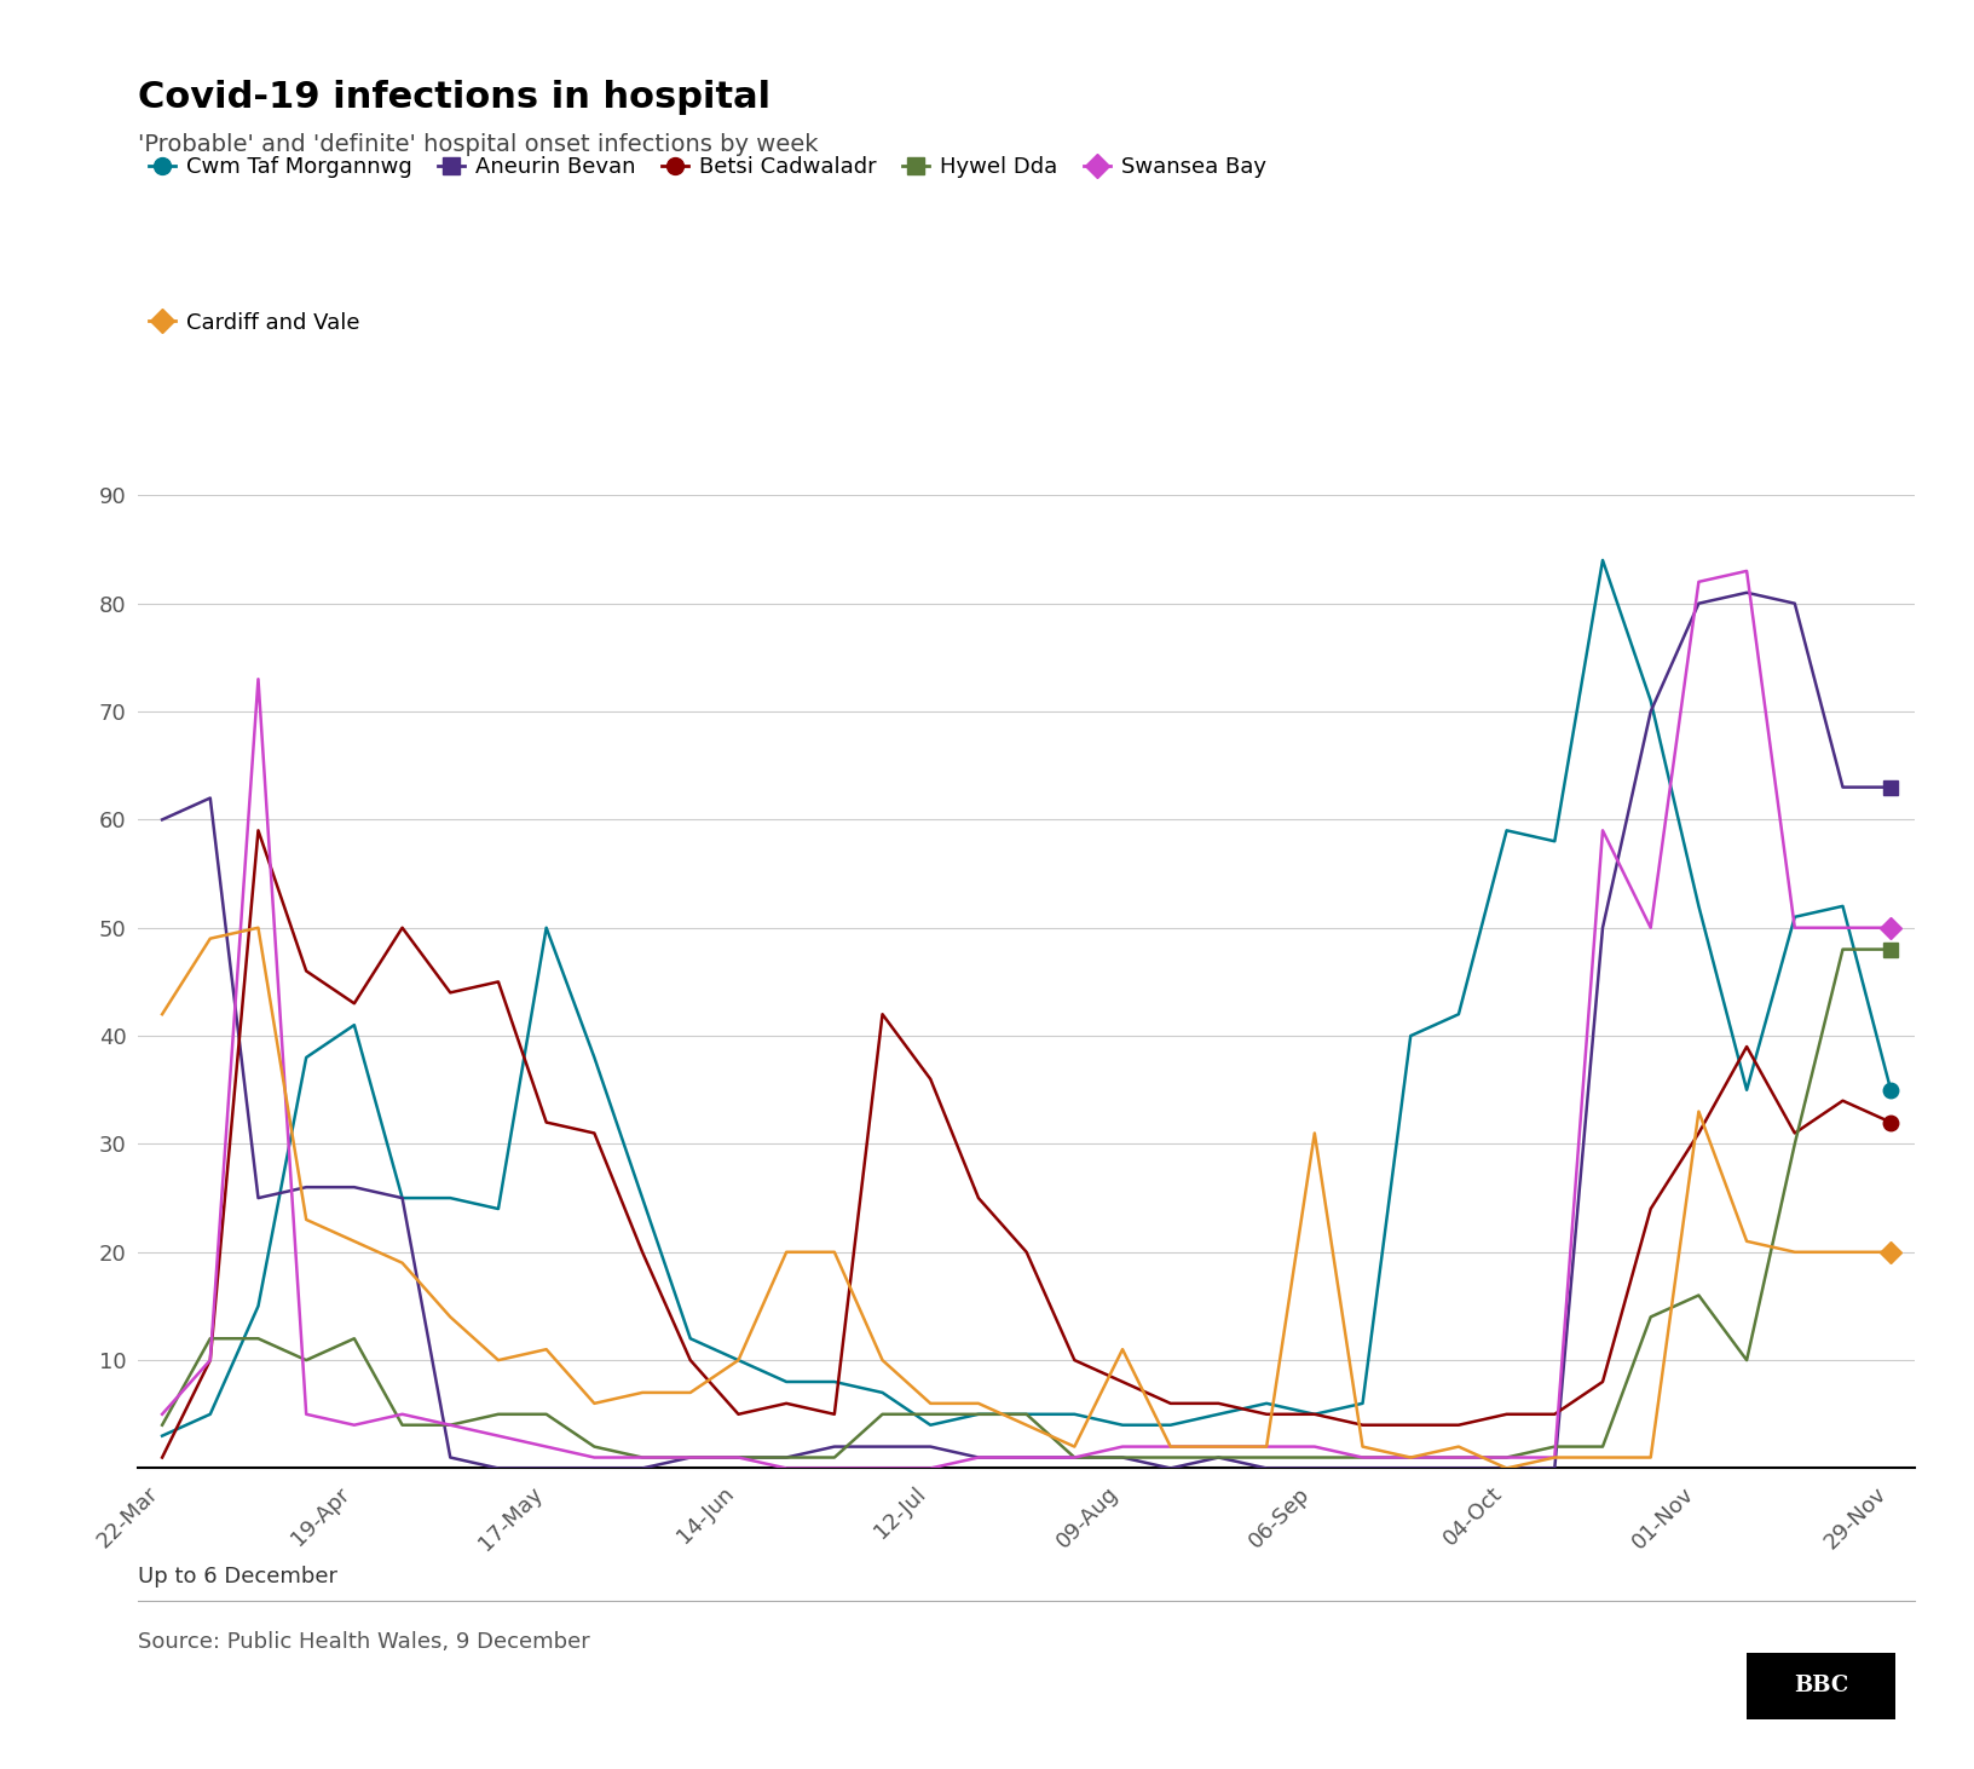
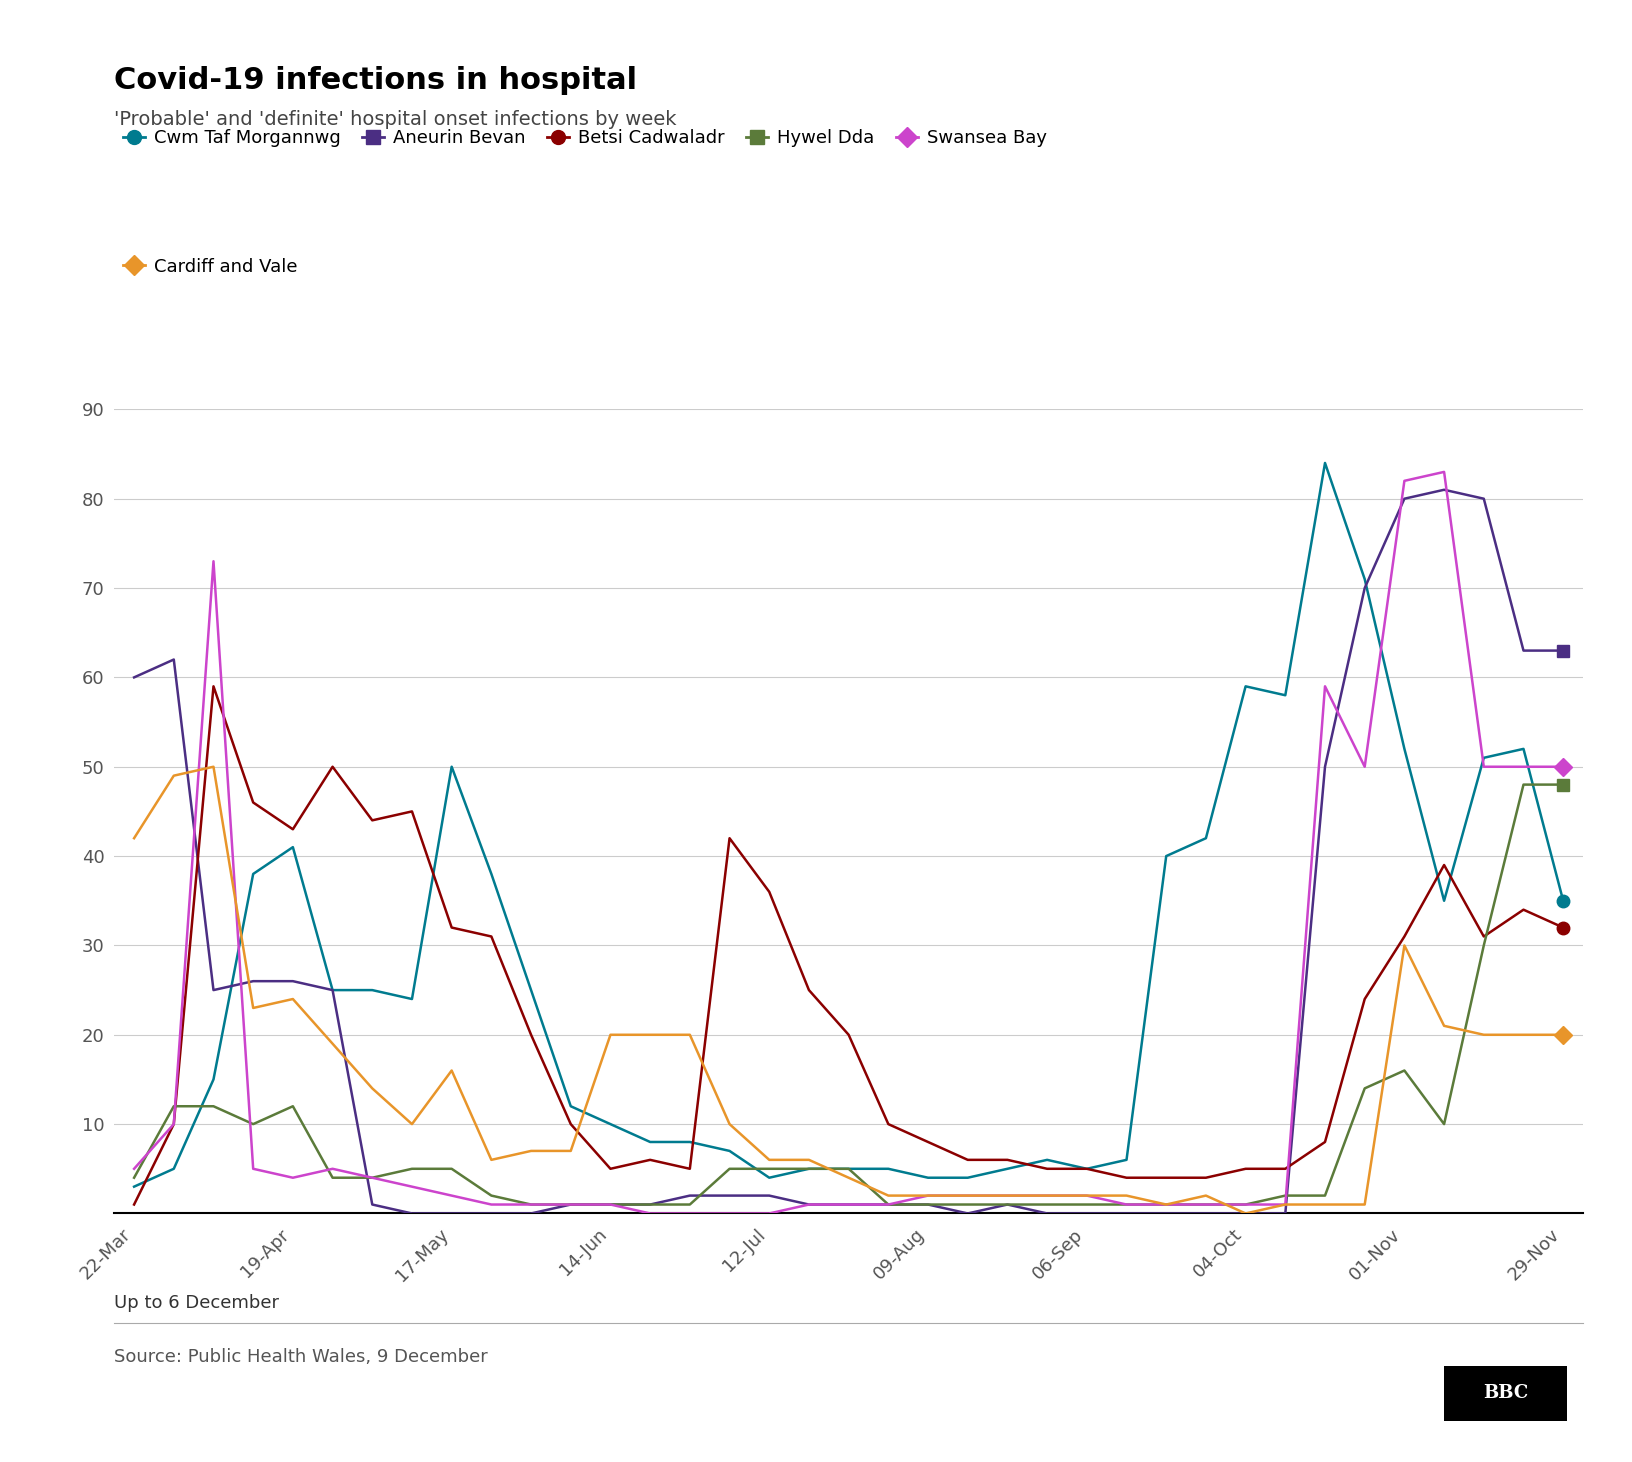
Cardiff and Vale/19-Apr: 21 -> 24
Cardiff and Vale/17-May: 11 -> 16
Cardiff and Vale/14-Jun: 10 -> 20
Cardiff and Vale/09-Aug: 11 -> 2
Cardiff and Vale/06-Sep: 31 -> 2
Cardiff and Vale/01-Nov: 33 -> 30
